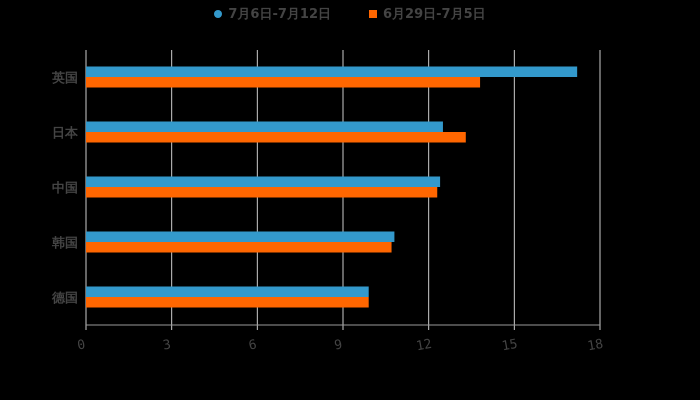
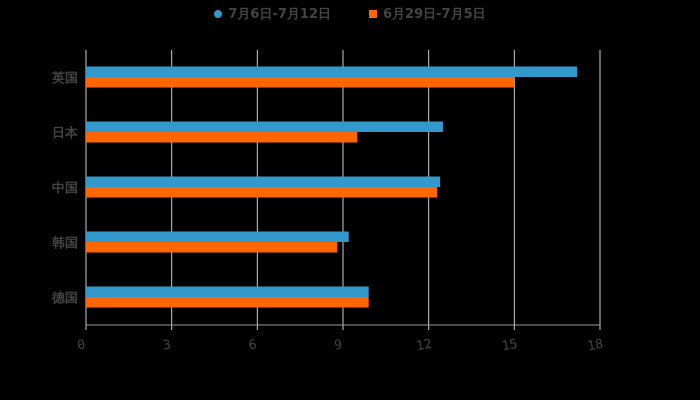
6月29日-7月5日/英国: 13.8 -> 15.0
6月29日-7月5日/日本: 13.3 -> 9.5
7月6日-7月12日/韩国: 10.8 -> 9.2
6月29日-7月5日/韩国: 10.7 -> 8.8
